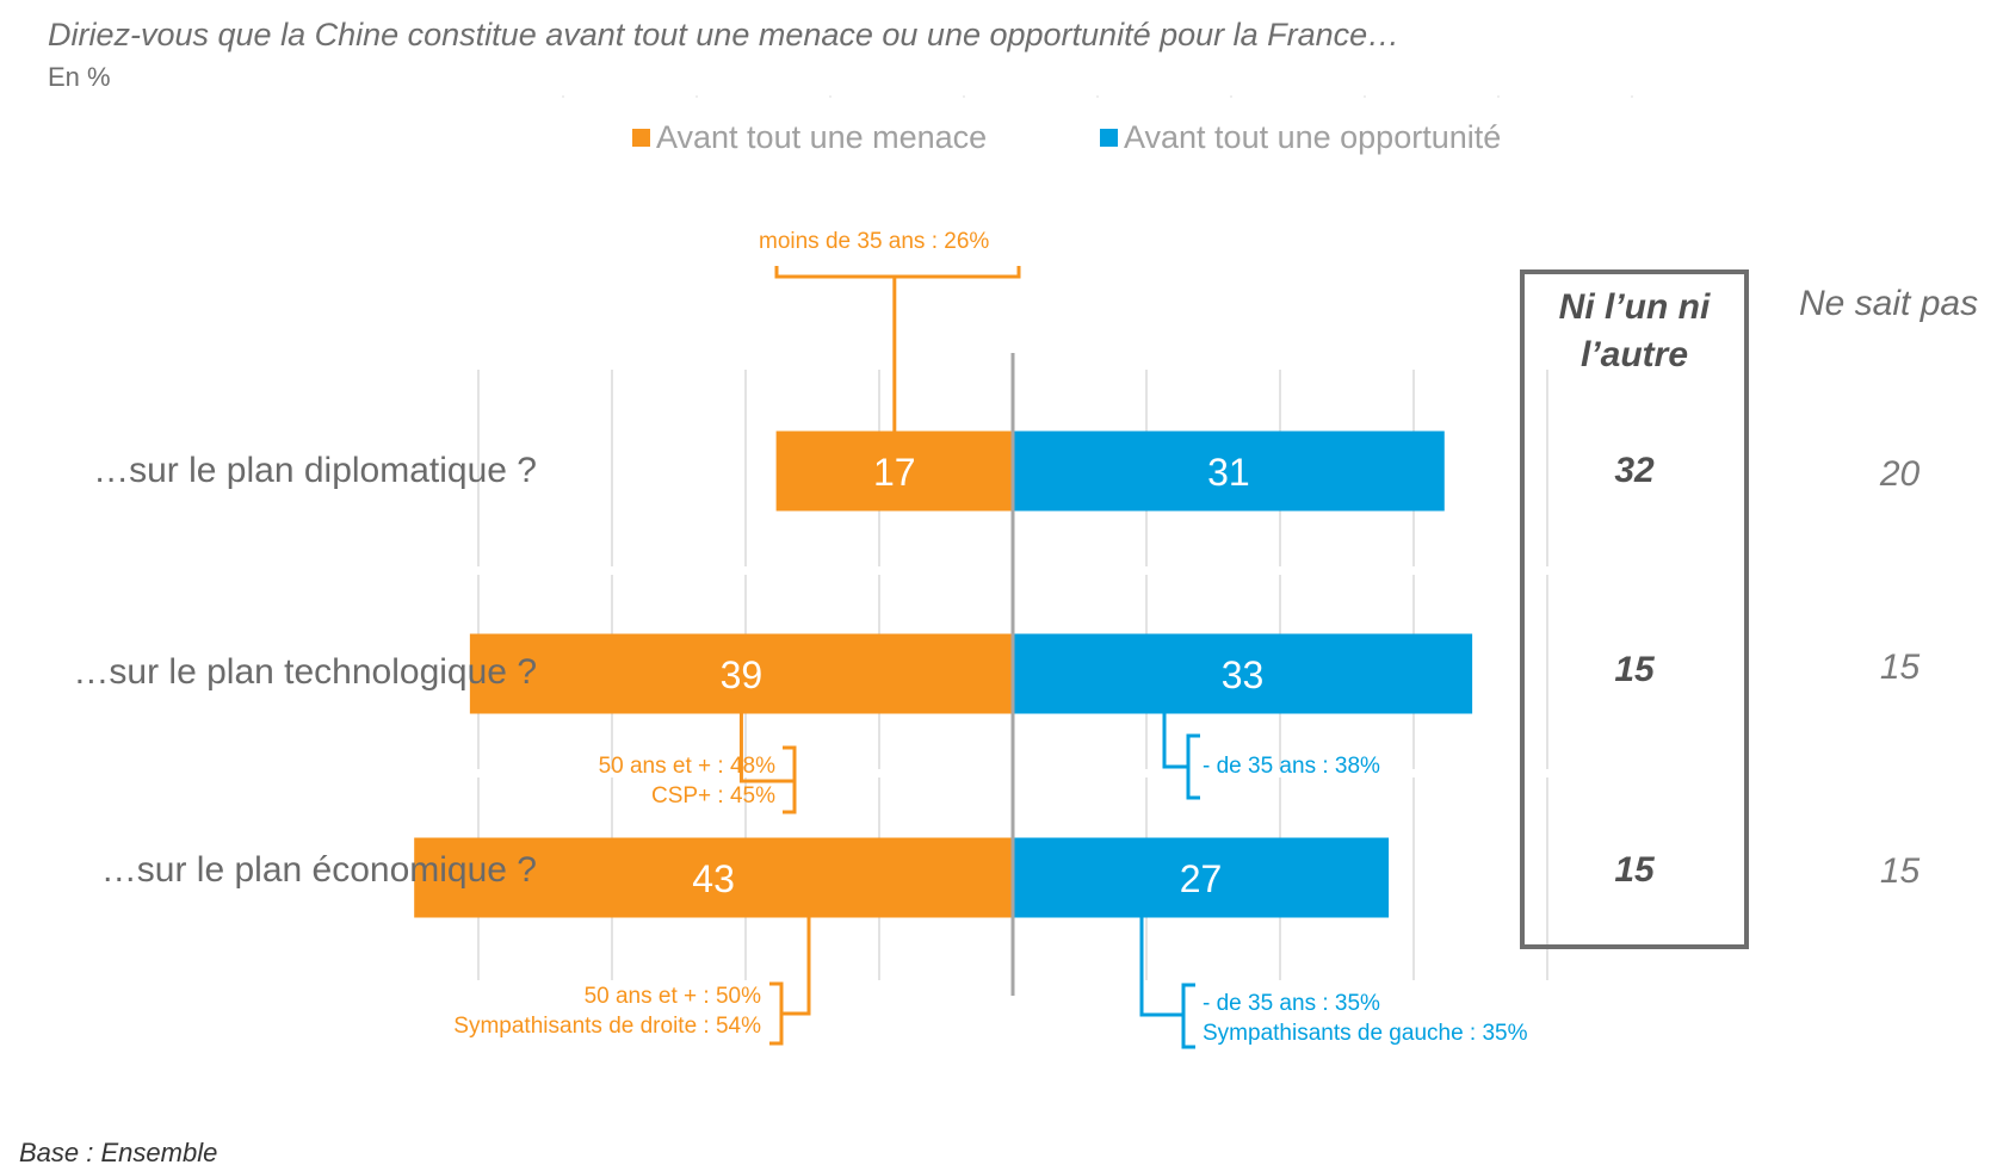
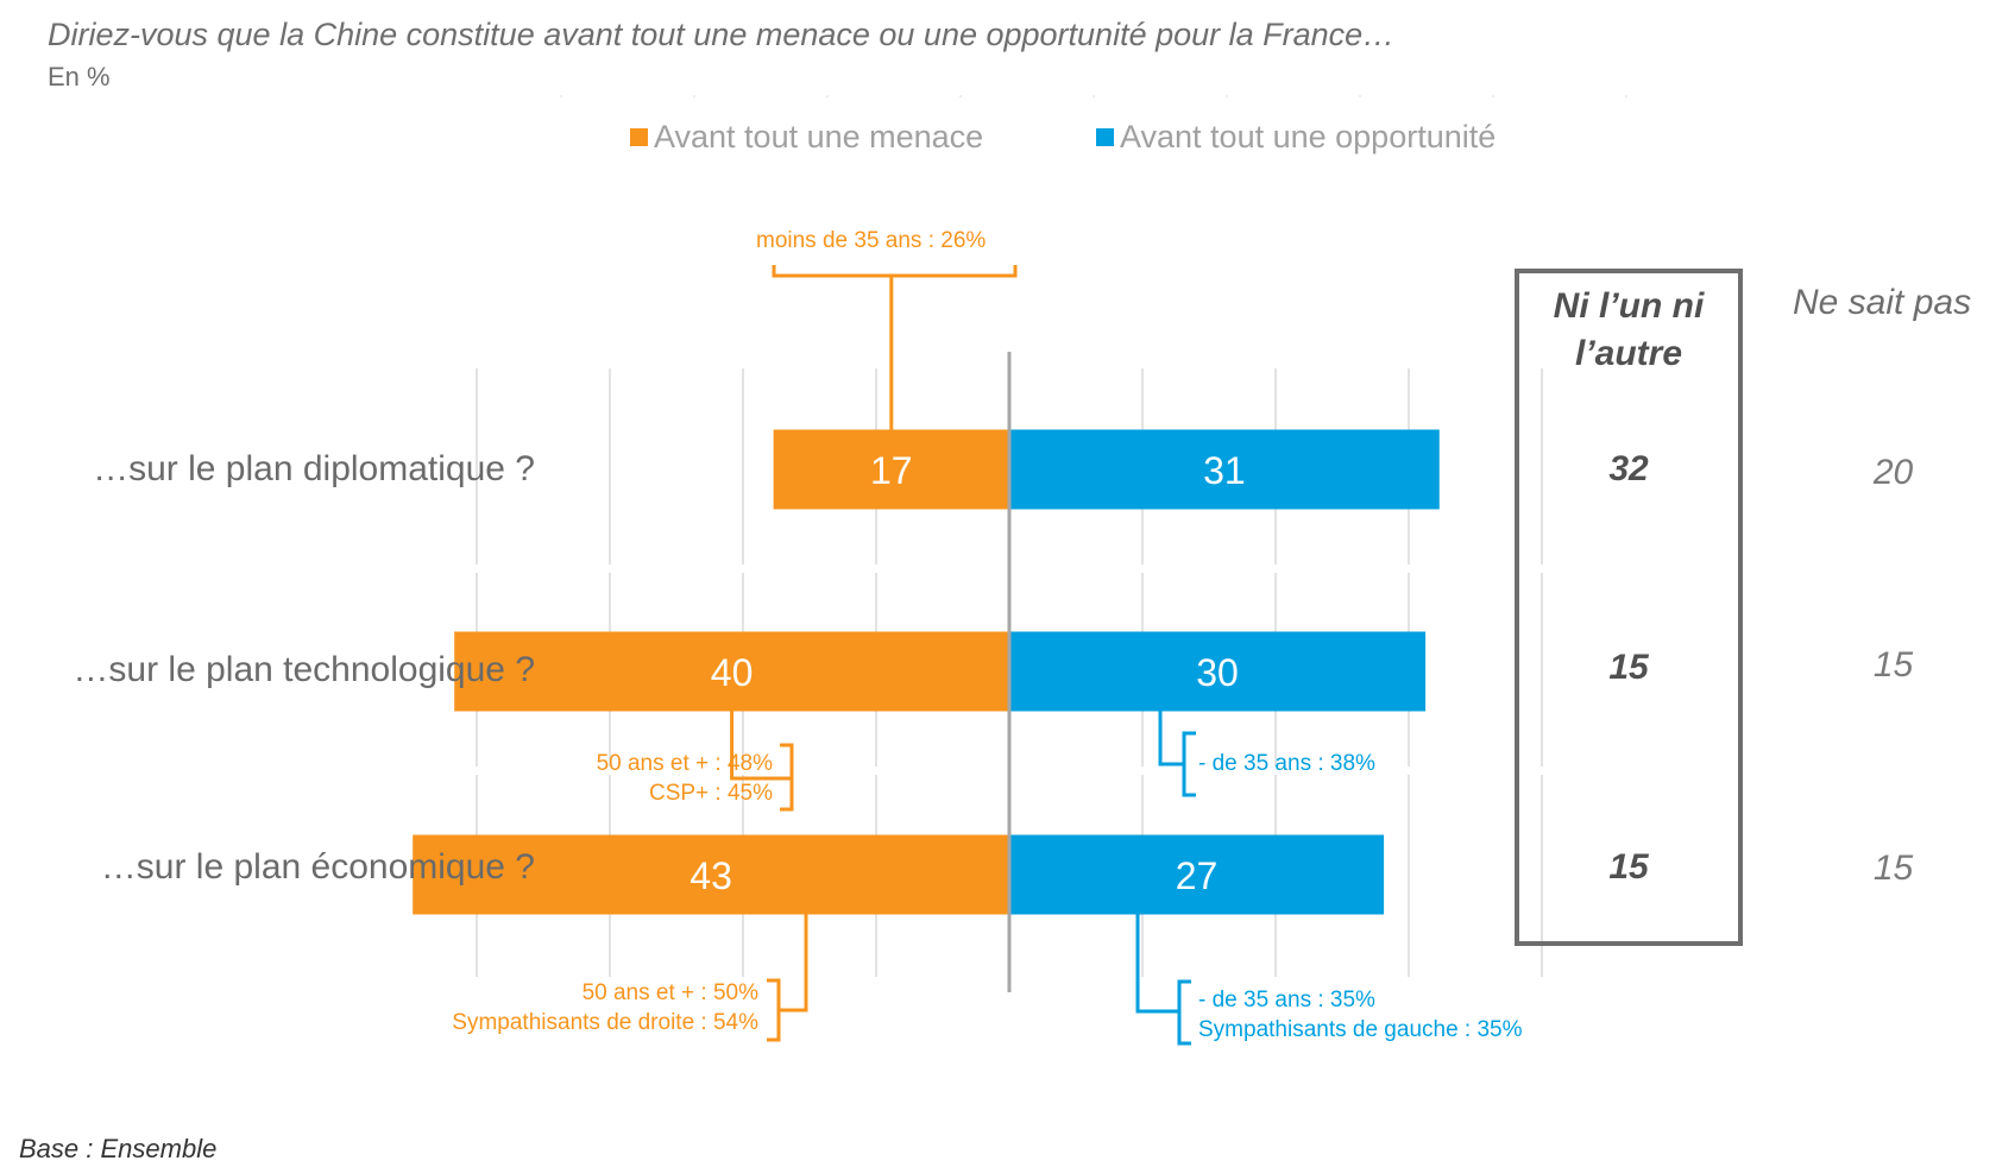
Avant tout une menace/…sur le plan technologique ?: 39 -> 40
Avant tout une opportunité/…sur le plan technologique ?: 33 -> 30
